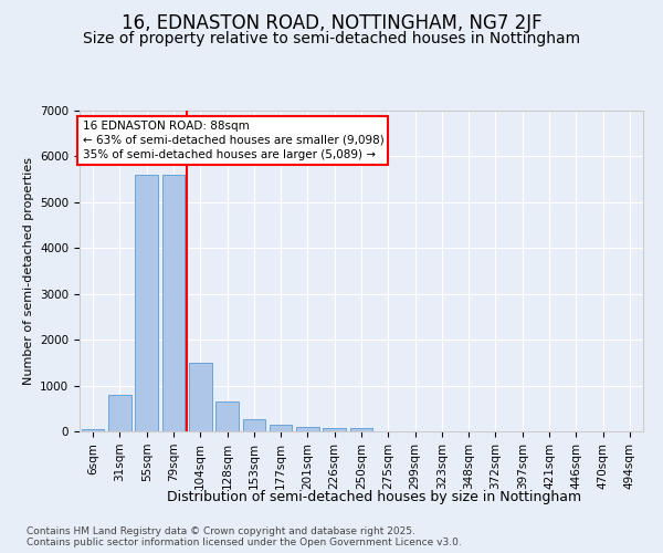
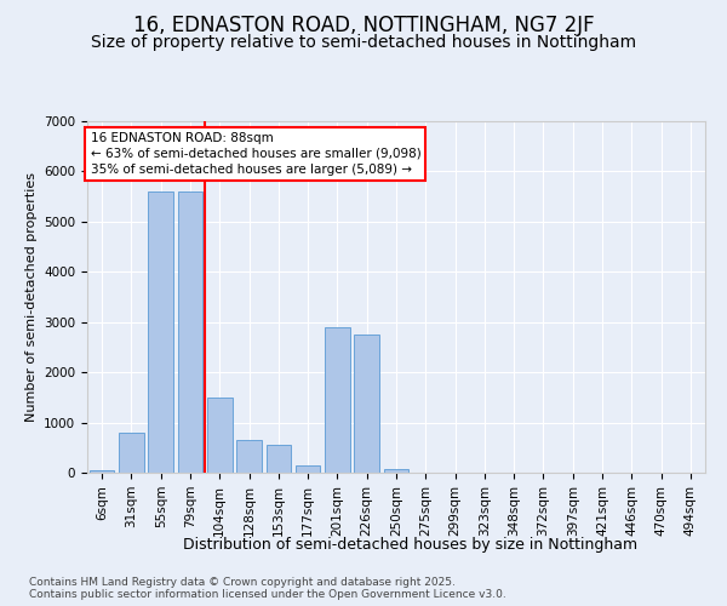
153sqm: 270 -> 550
201sqm: 100 -> 2900
226sqm: 70 -> 2750
